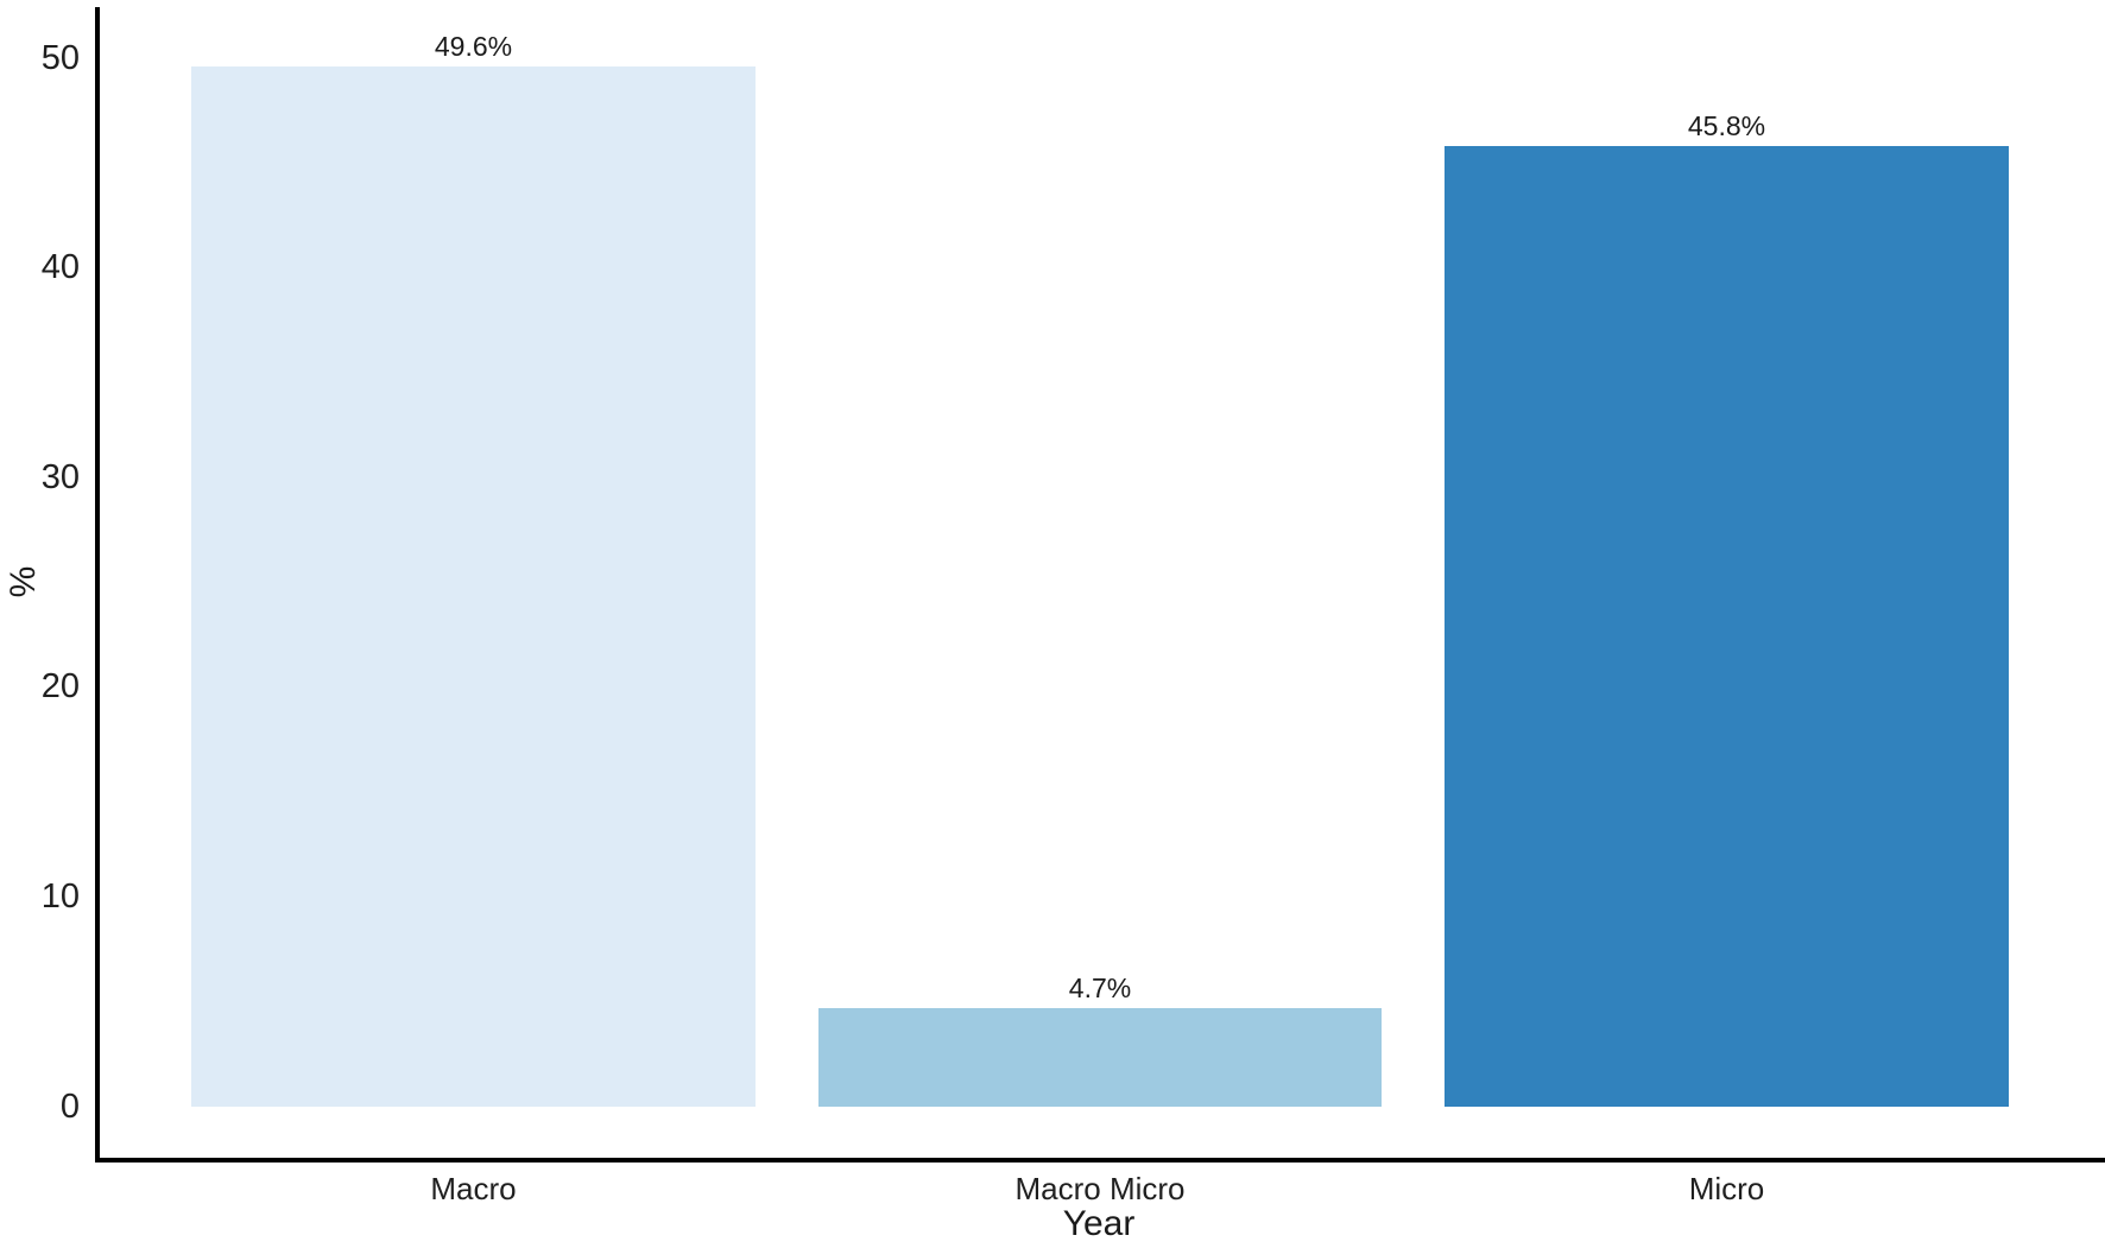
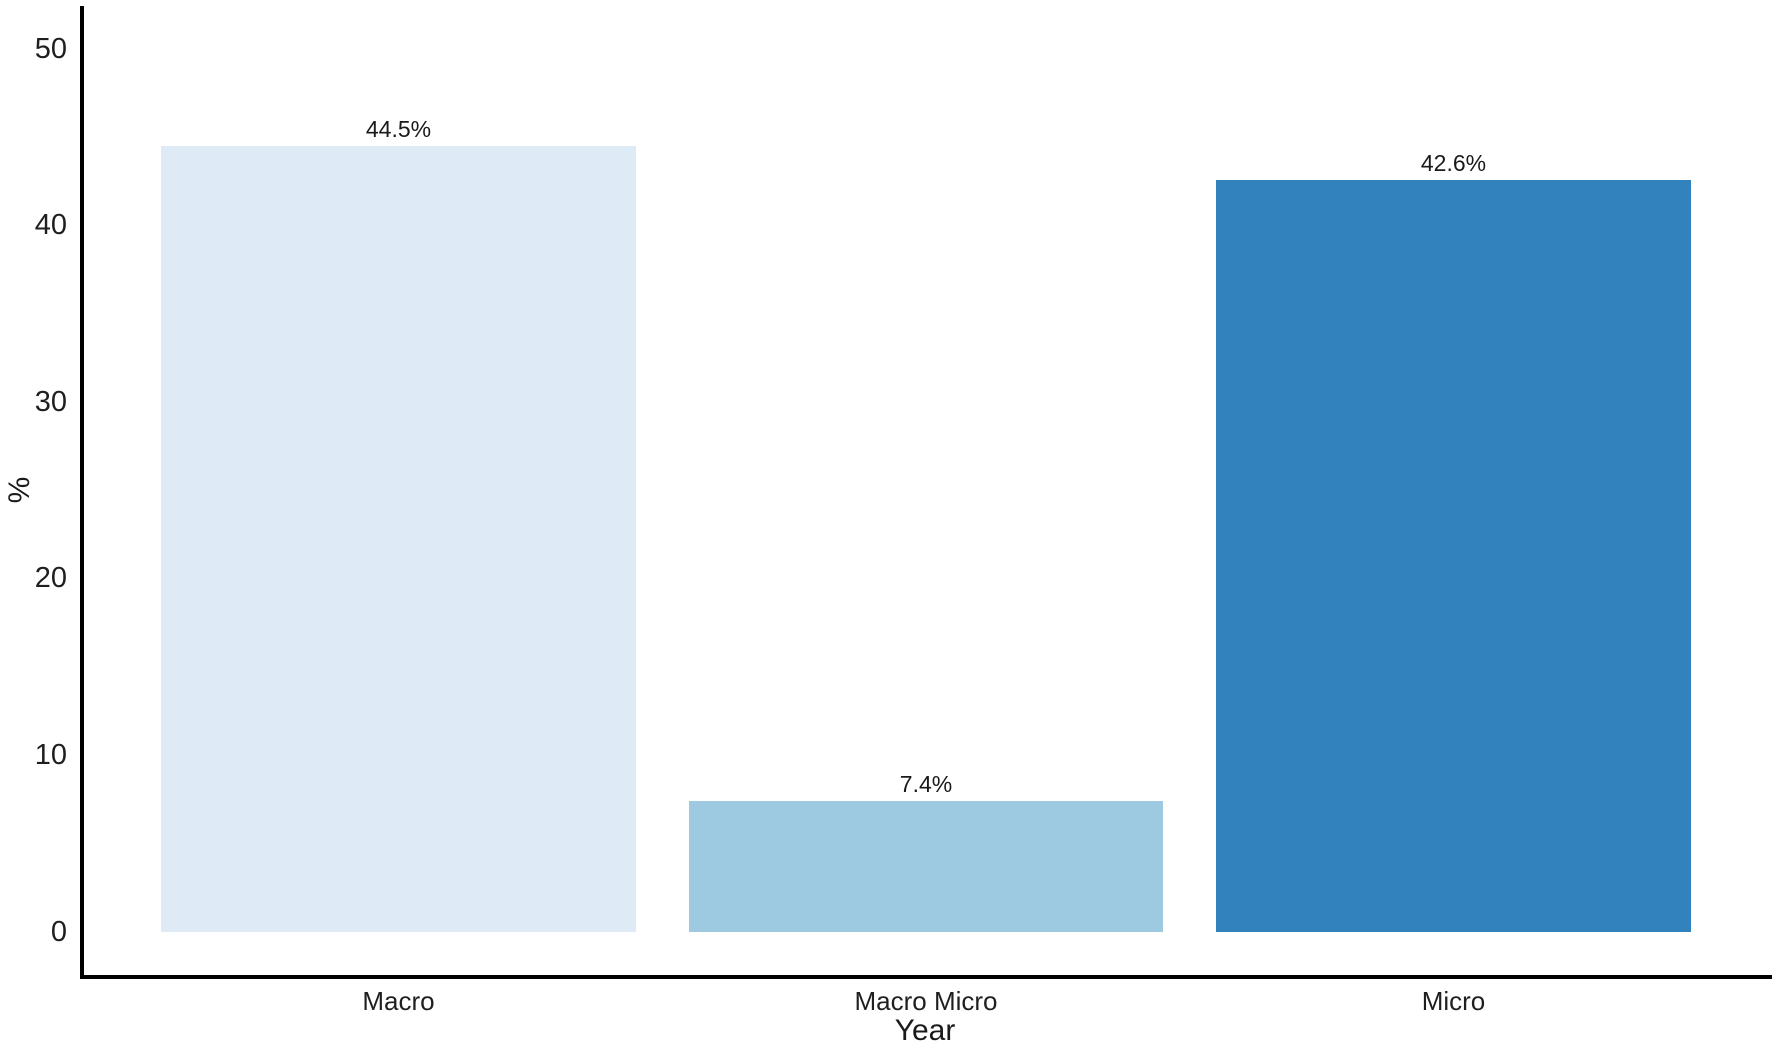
Macro: 49.6% -> 44.5%
Macro Micro: 4.7% -> 7.4%
Micro: 45.8% -> 42.6%
